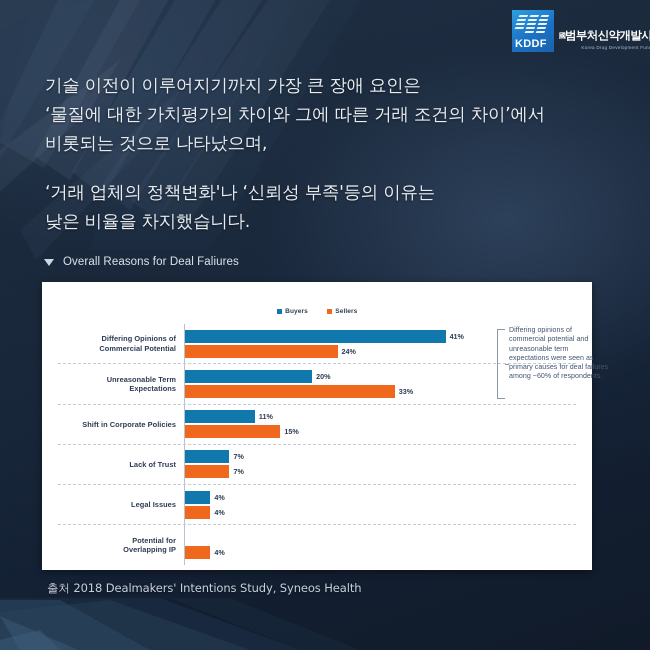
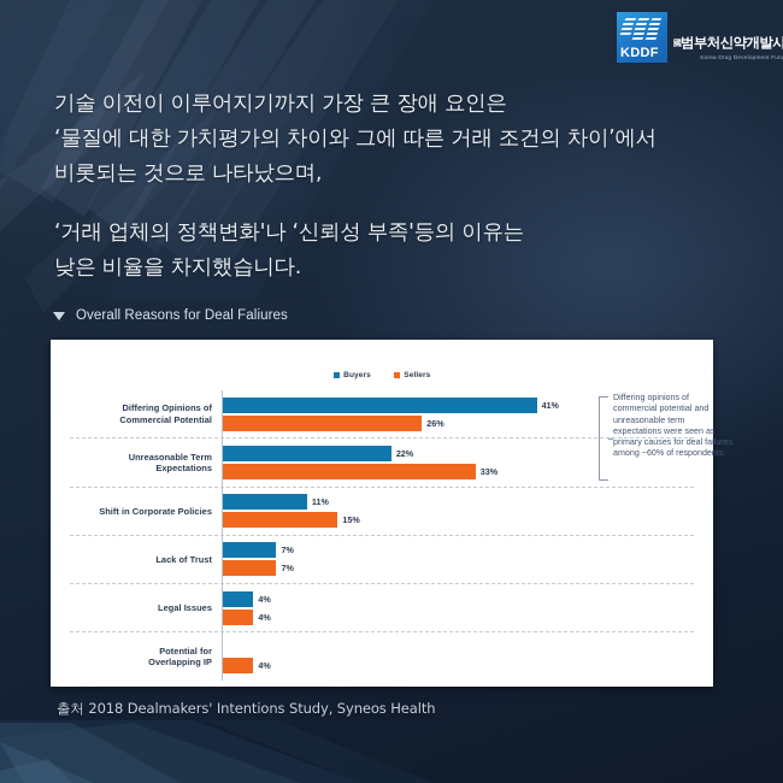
Sellers/Differing Opinions of Commercial Potential: 24% -> 26%
Buyers/Unreasonable Term Expectations: 20% -> 22%
